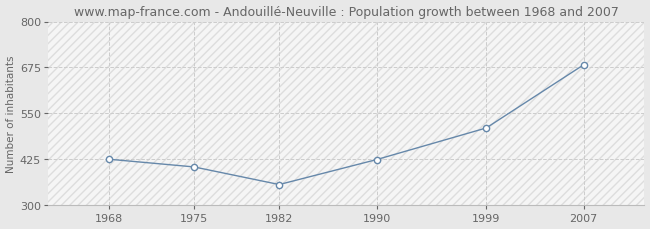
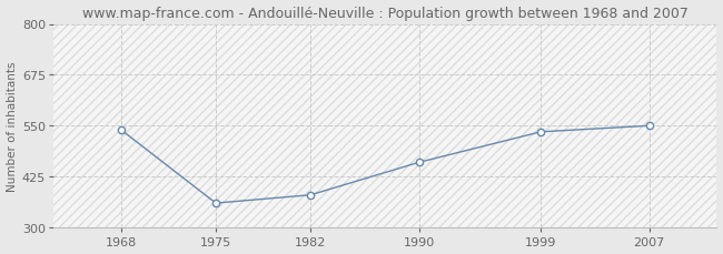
1968: 425 -> 540
1975: 404 -> 360
1982: 356 -> 380
1990: 424 -> 460
1999: 510 -> 535
2007: 682 -> 550
